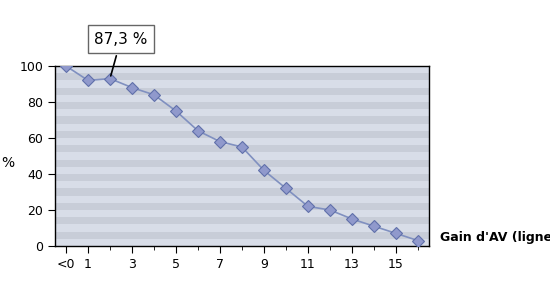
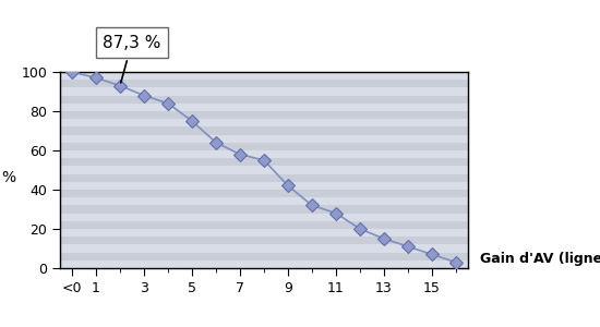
1: 92 -> 97
11: 22 -> 28
